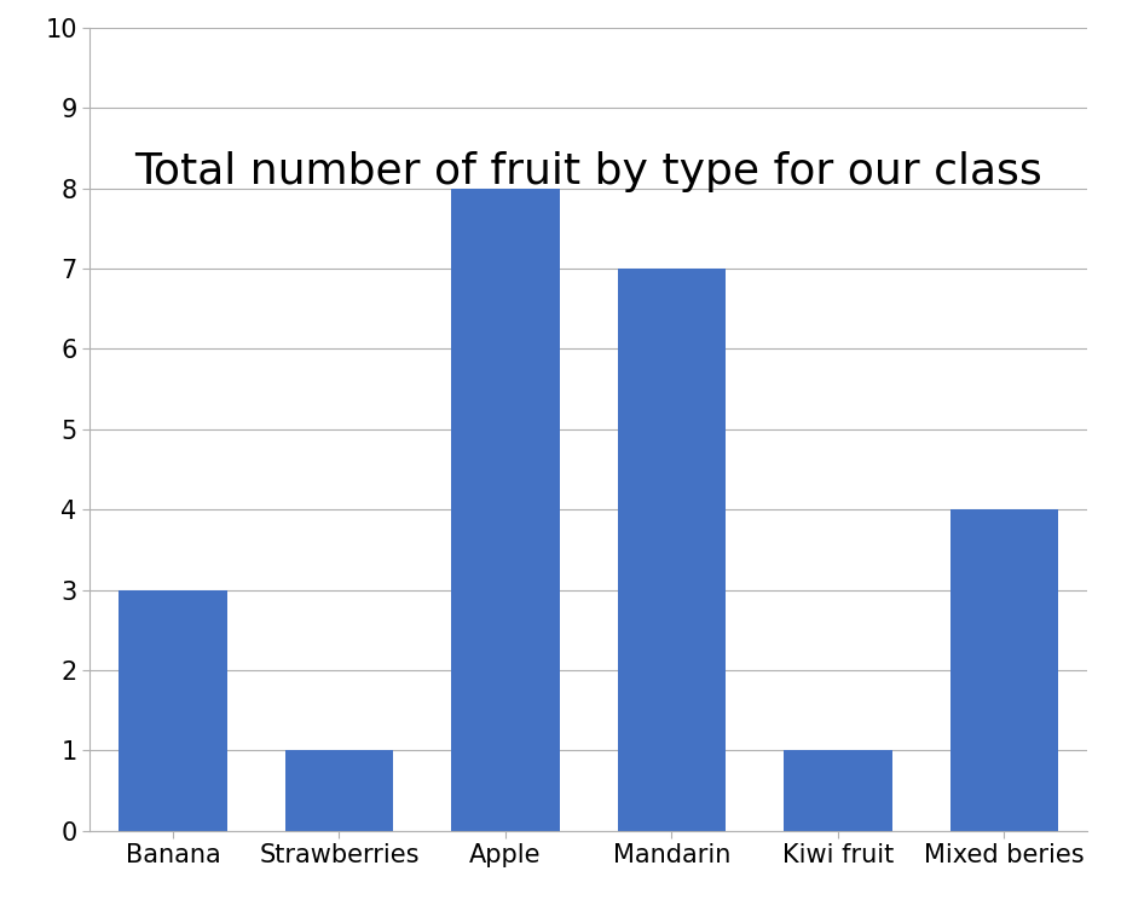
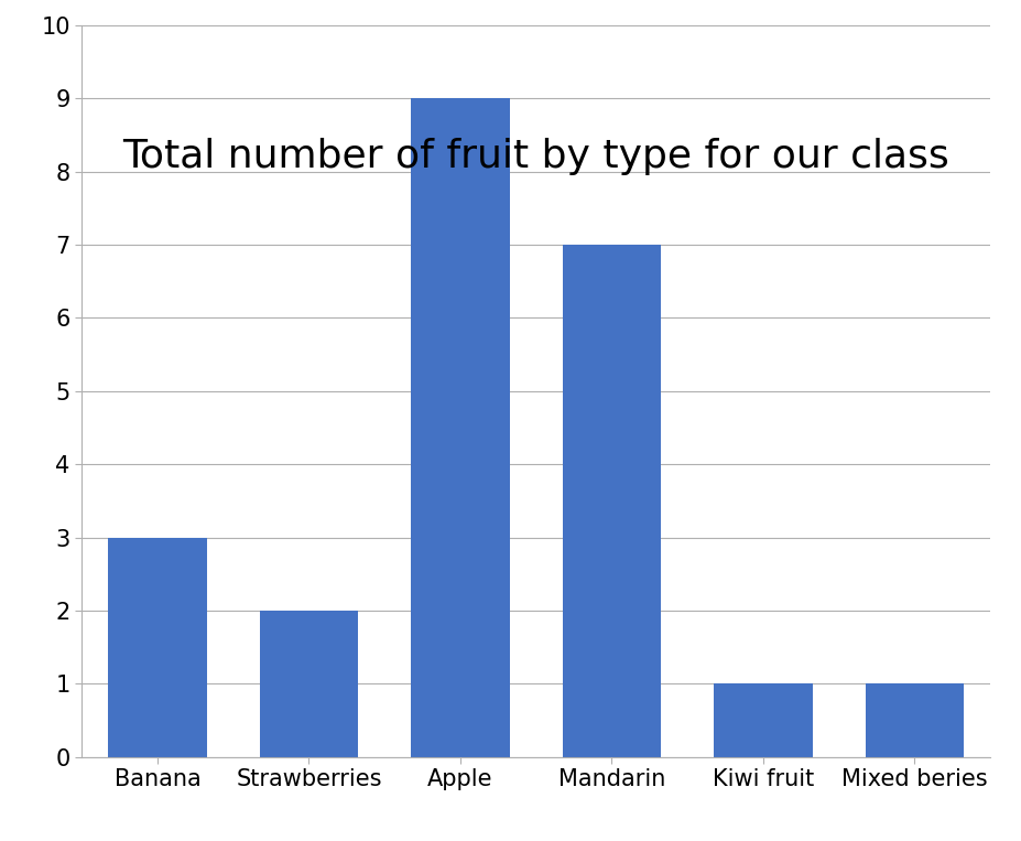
Strawberries: 1 -> 2
Apple: 8 -> 9
Mixed beries: 4 -> 1
